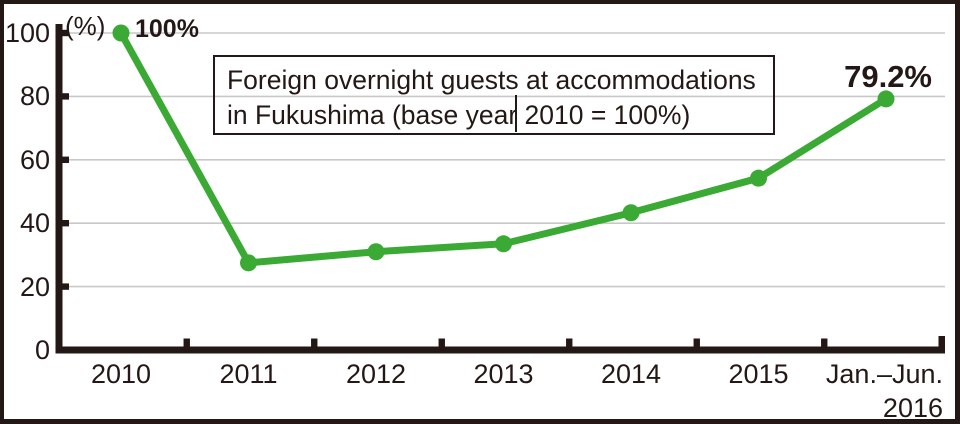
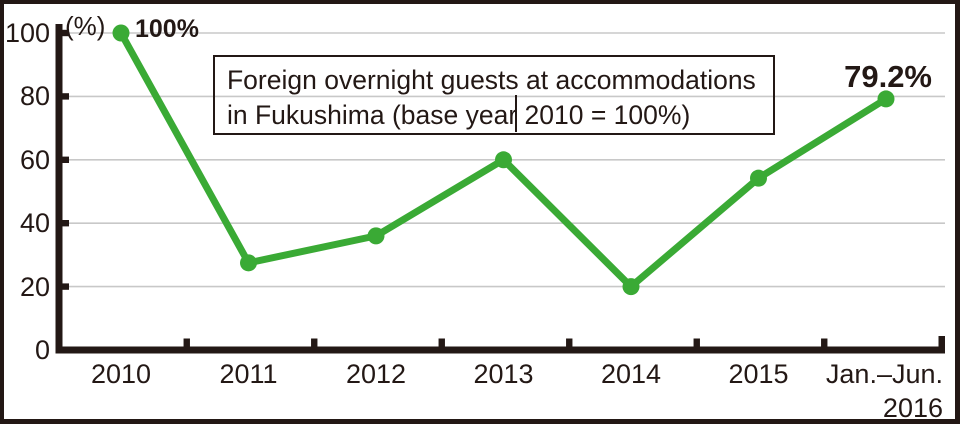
2012: 31 -> 36
2013: 34 -> 60
2014: 43 -> 20
